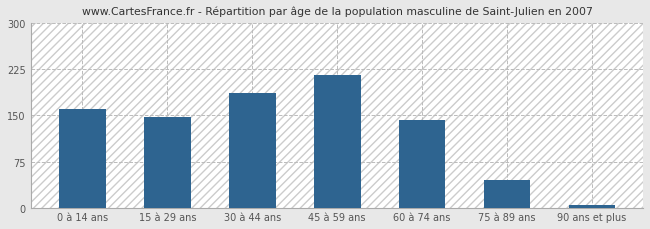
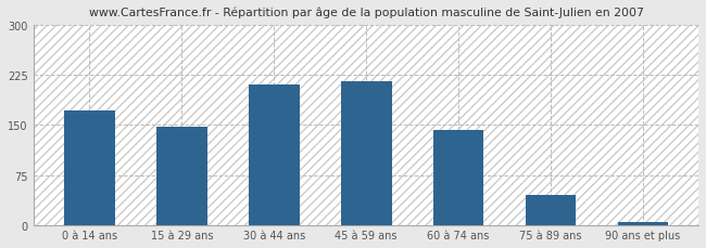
0 à 14 ans: 160 -> 172
30 à 44 ans: 186 -> 210
